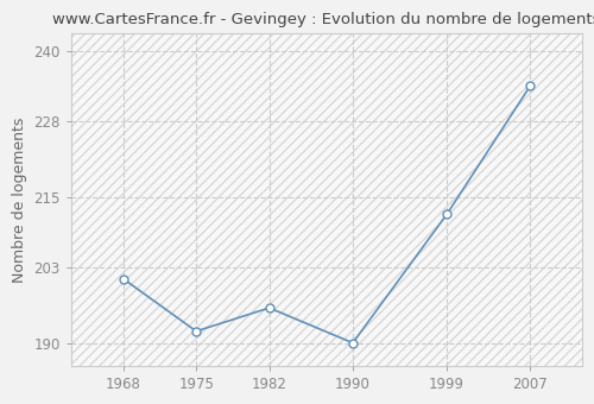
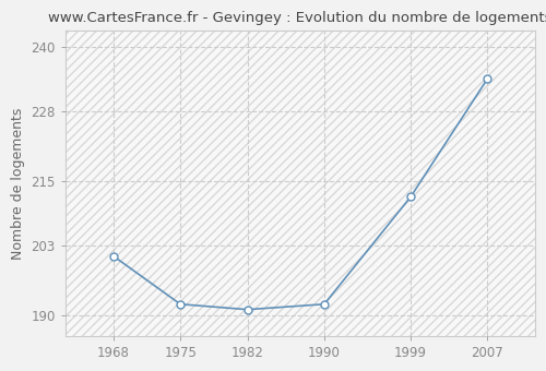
1982: 196 -> 191
1990: 190 -> 192
